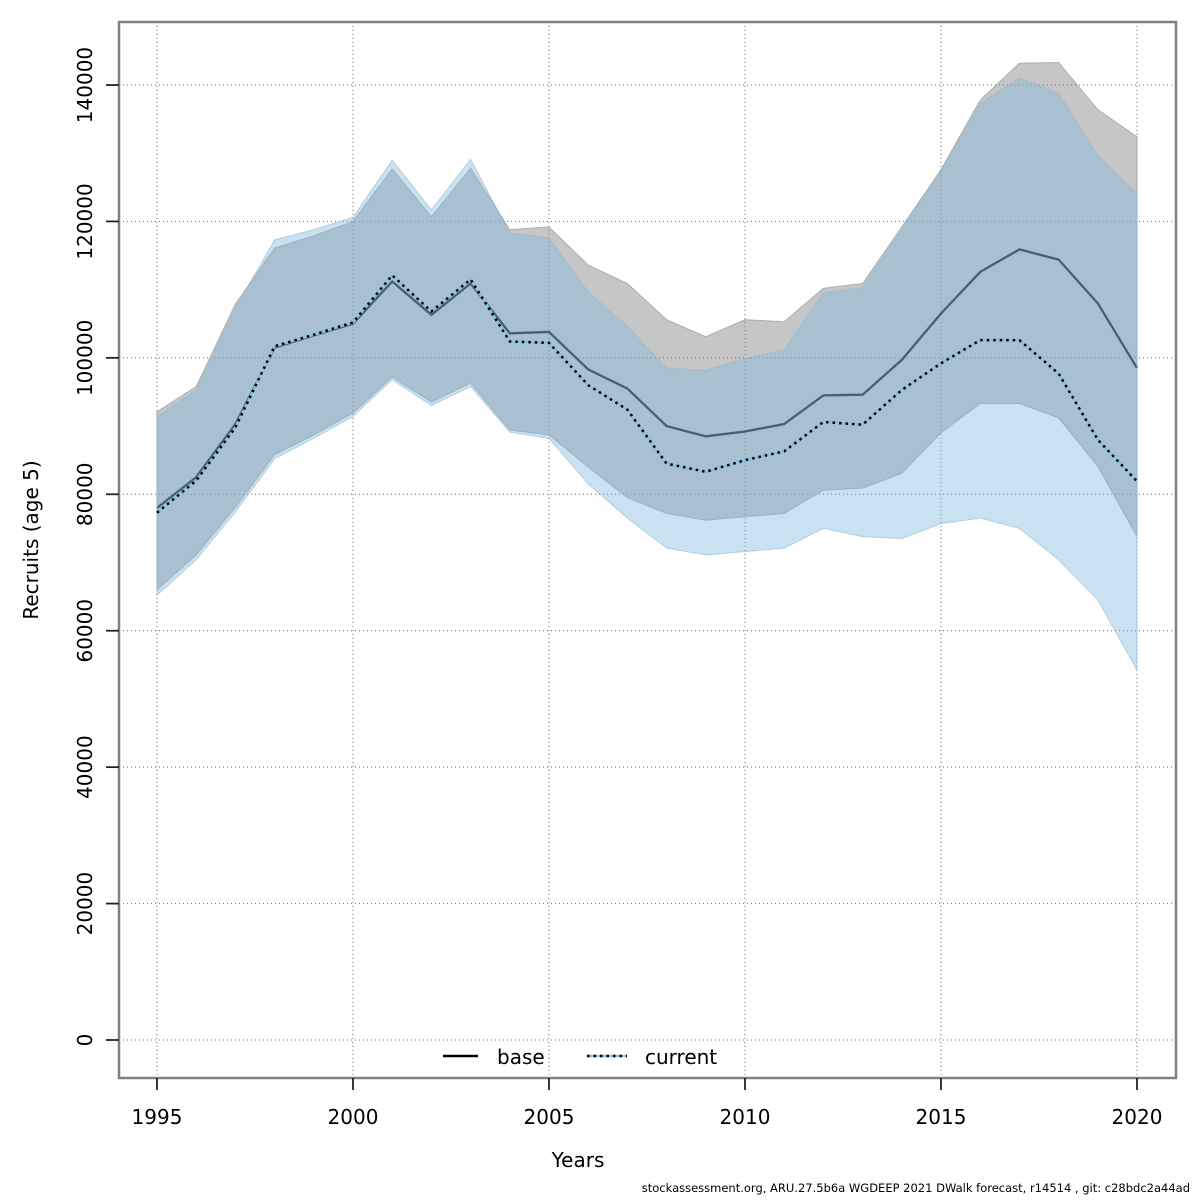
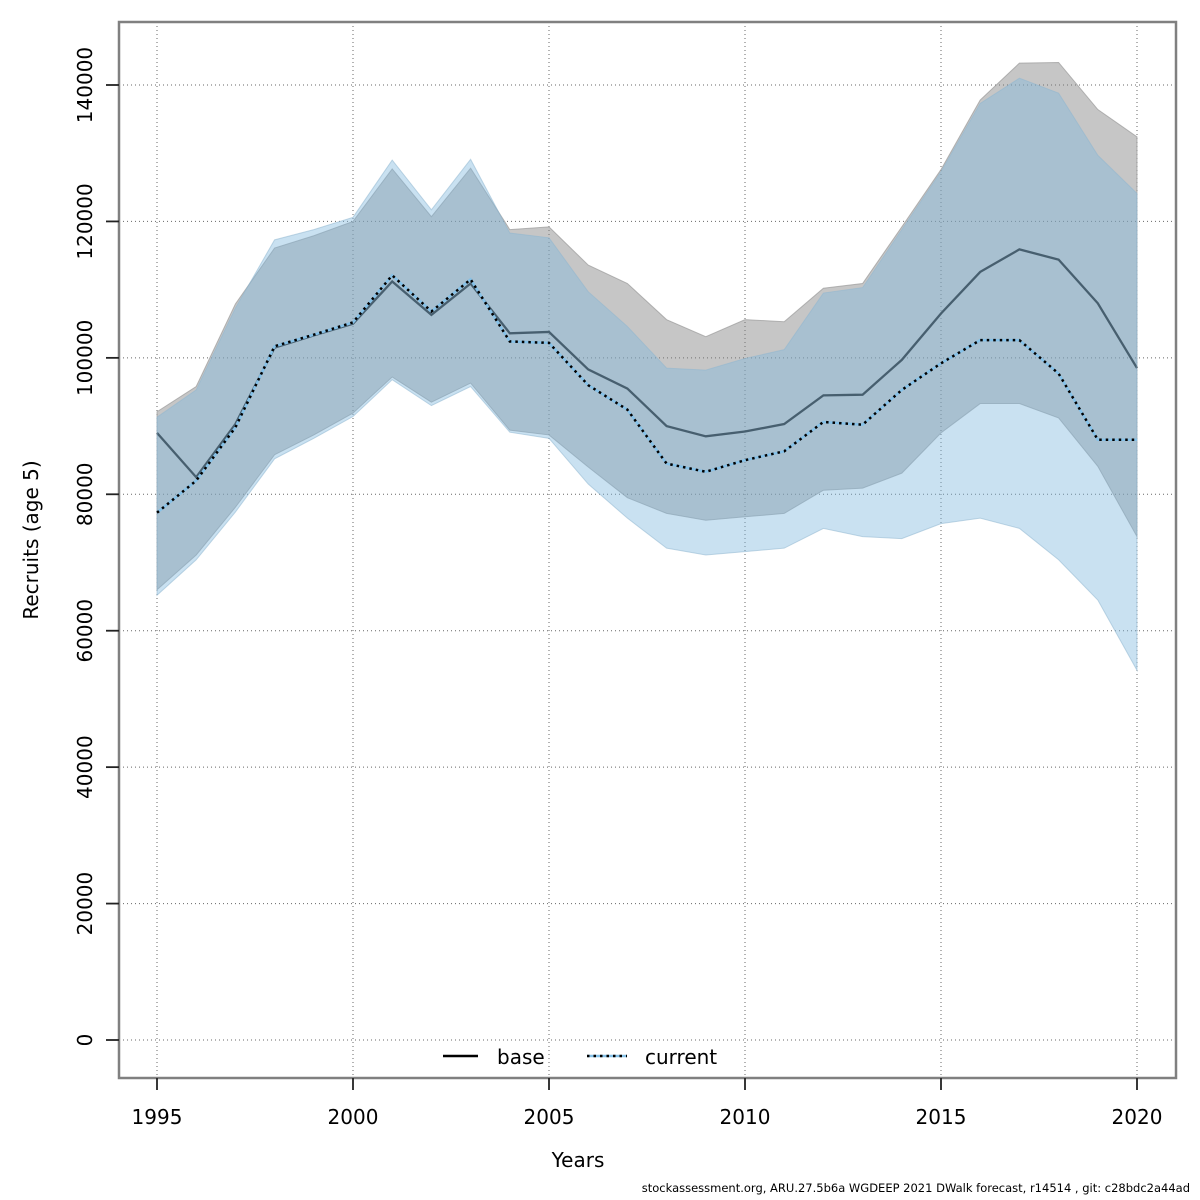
base/1995: 78000 -> 89000
current/2020: 82000 -> 88000
